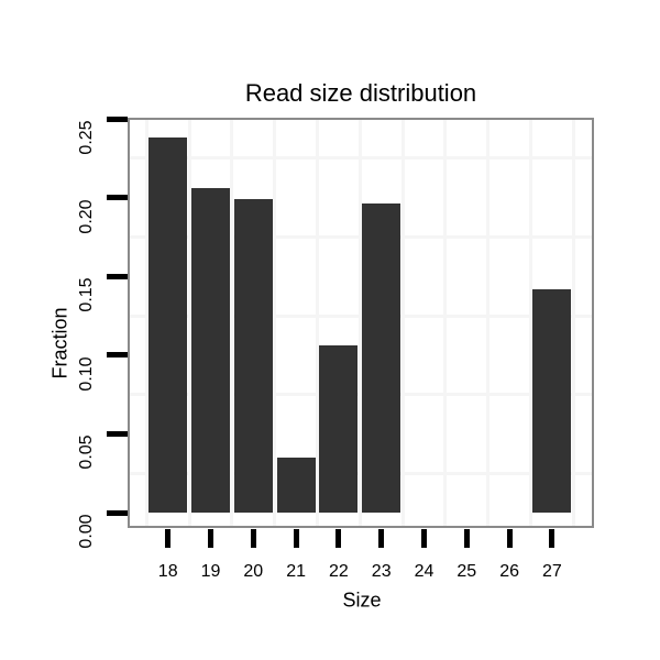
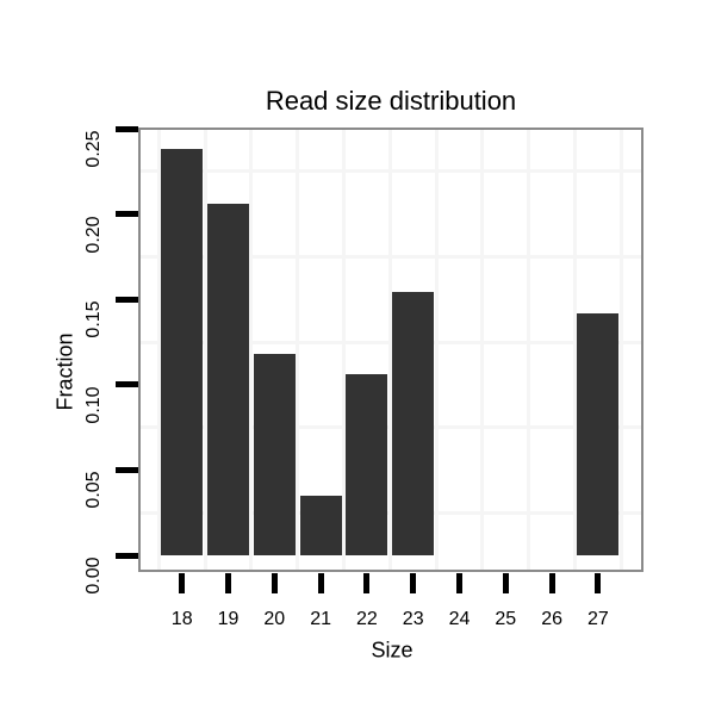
20: 0.199 -> 0.118
23: 0.196 -> 0.154
